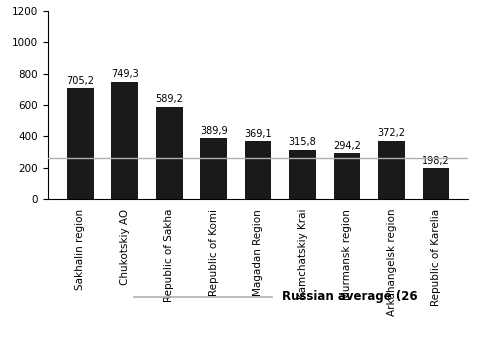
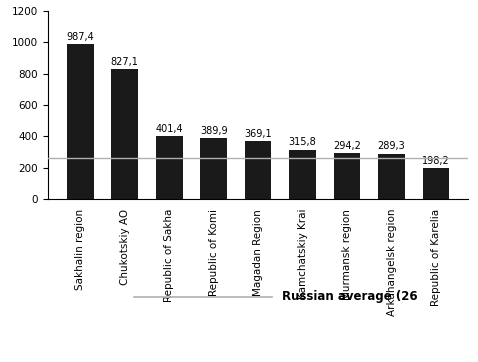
Sakhalin region: 705,2 -> 987,4
Chukotskiy AO: 749,3 -> 827,1
Republic of Sakha: 589,2 -> 401,4
Arkahangelsk region: 372,2 -> 289,3
